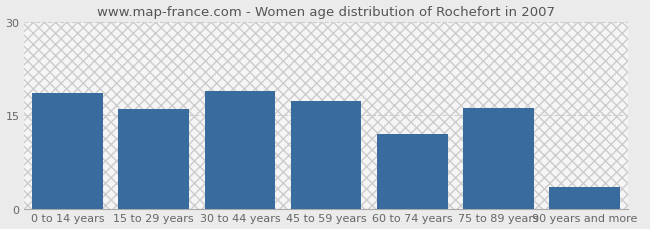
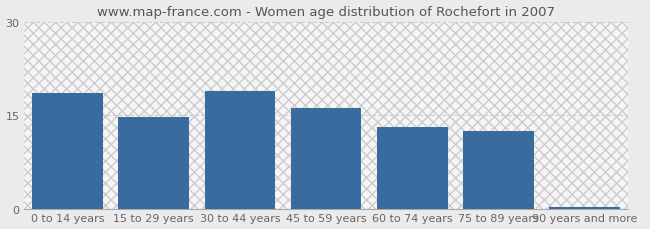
15 to 29 years: 16.0 -> 14.7
45 to 59 years: 17.2 -> 16.1
60 to 74 years: 12.0 -> 13.1
75 to 89 years: 16.2 -> 12.4
90 years and more: 3.4 -> 0.3
